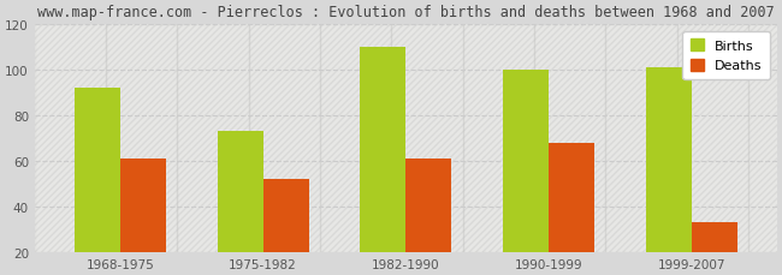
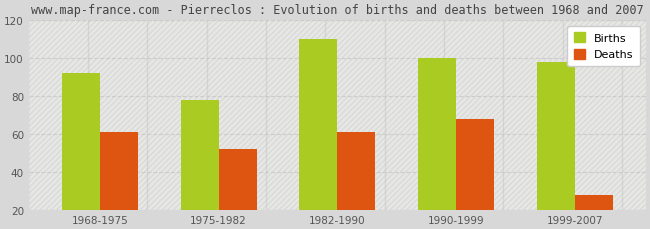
Births/1975-1982: 73 -> 78
Births/1999-2007: 101 -> 98
Deaths/1999-2007: 33 -> 28
